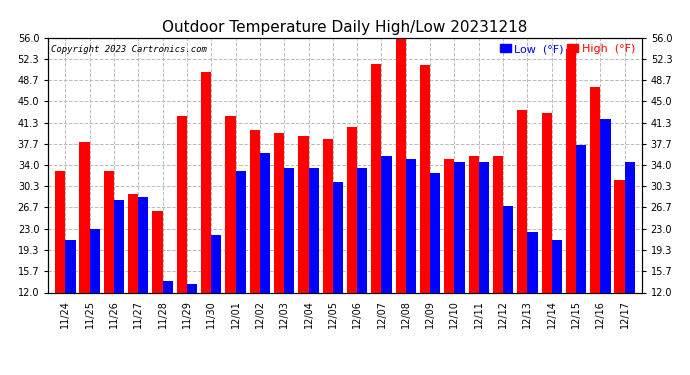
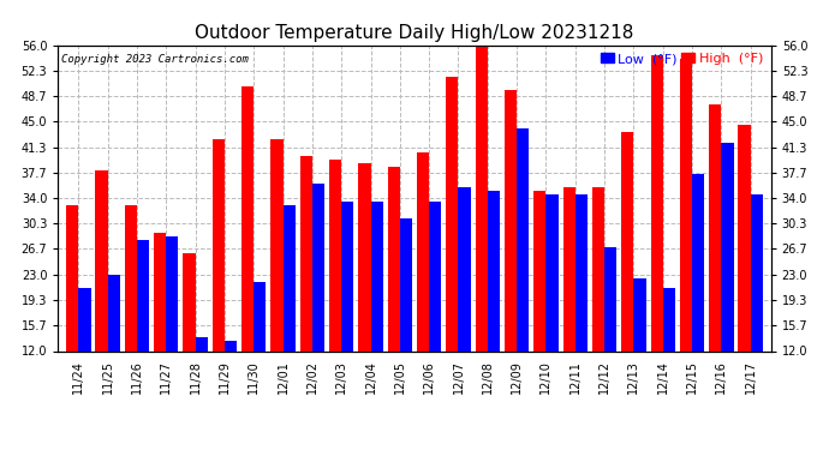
High (°F)/12/09: 51.2 -> 49.5
Low (°F)/12/09: 32.6 -> 44.0
High (°F)/12/14: 43.0 -> 54.5
High (°F)/12/17: 31.4 -> 44.5
